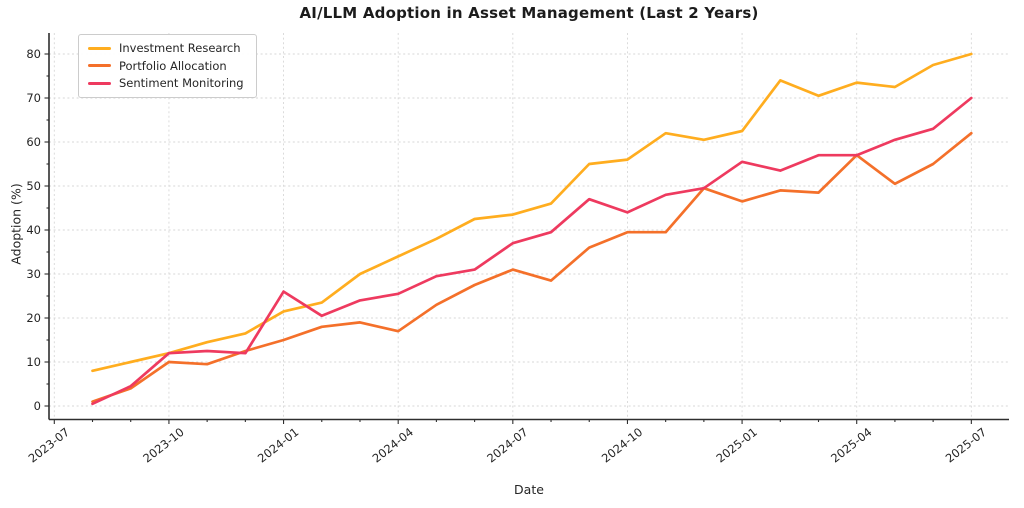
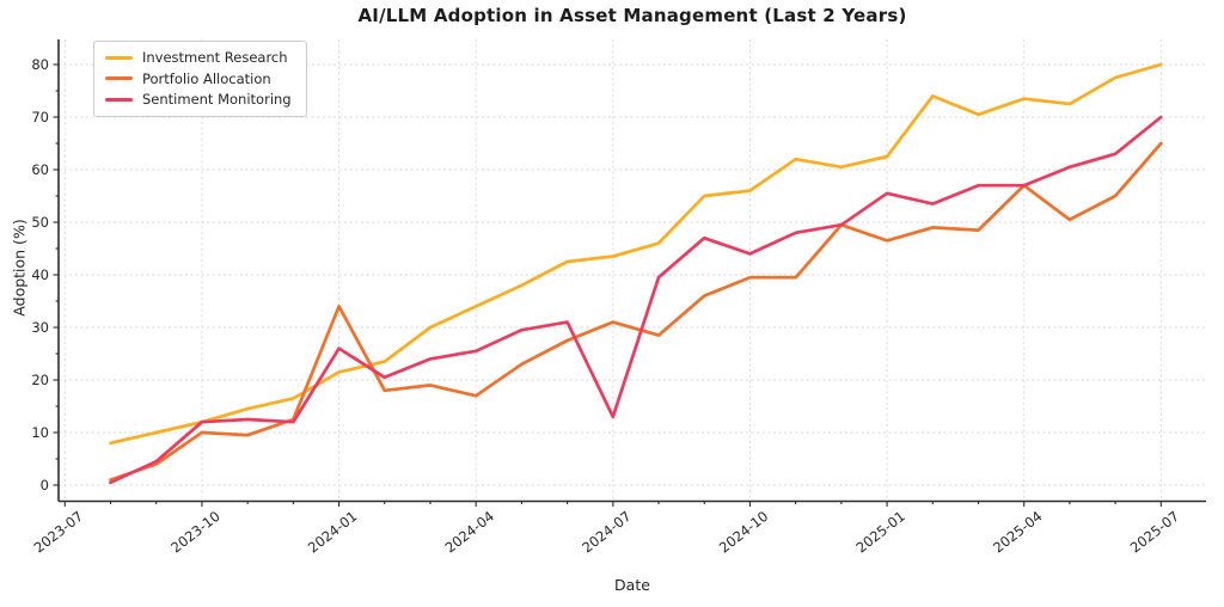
Portfolio Allocation/2024-01: 15 -> 34
Sentiment Monitoring/2024-07: 37 -> 13
Portfolio Allocation/2025-07: 62 -> 65
